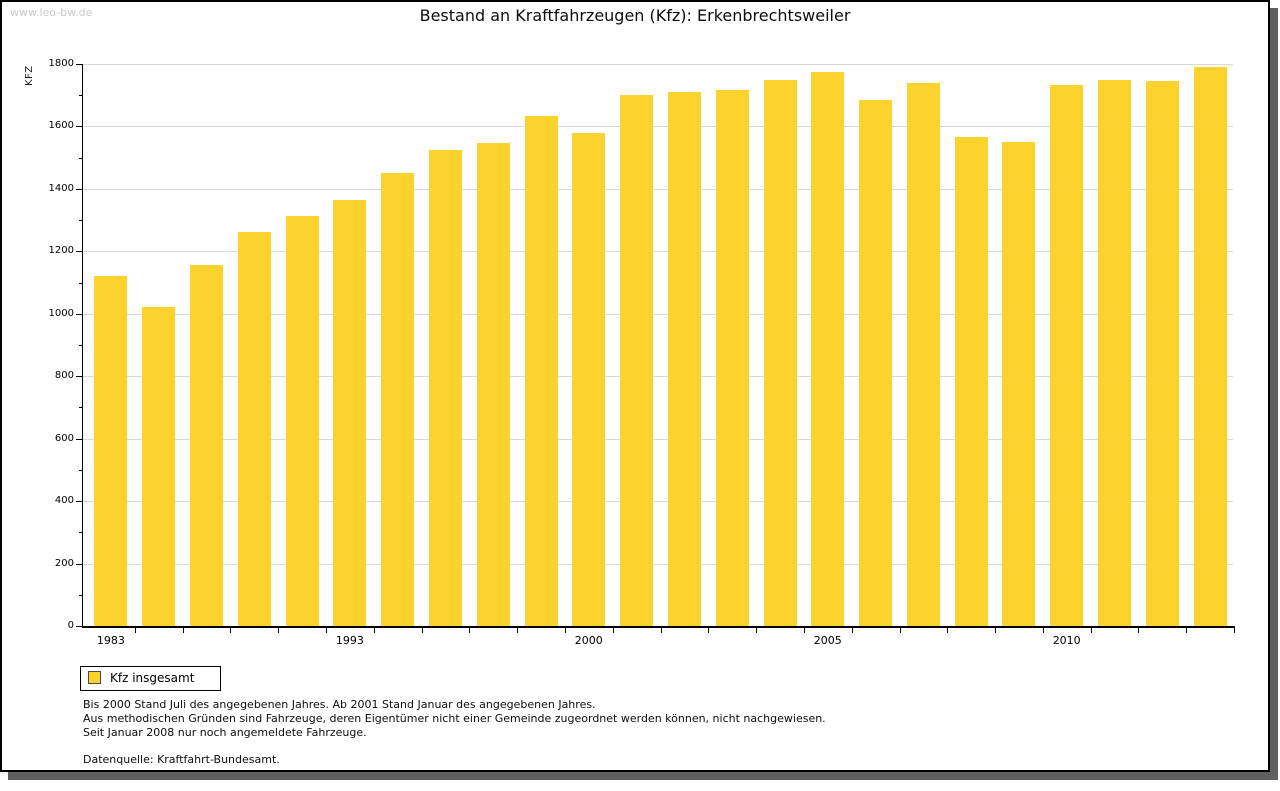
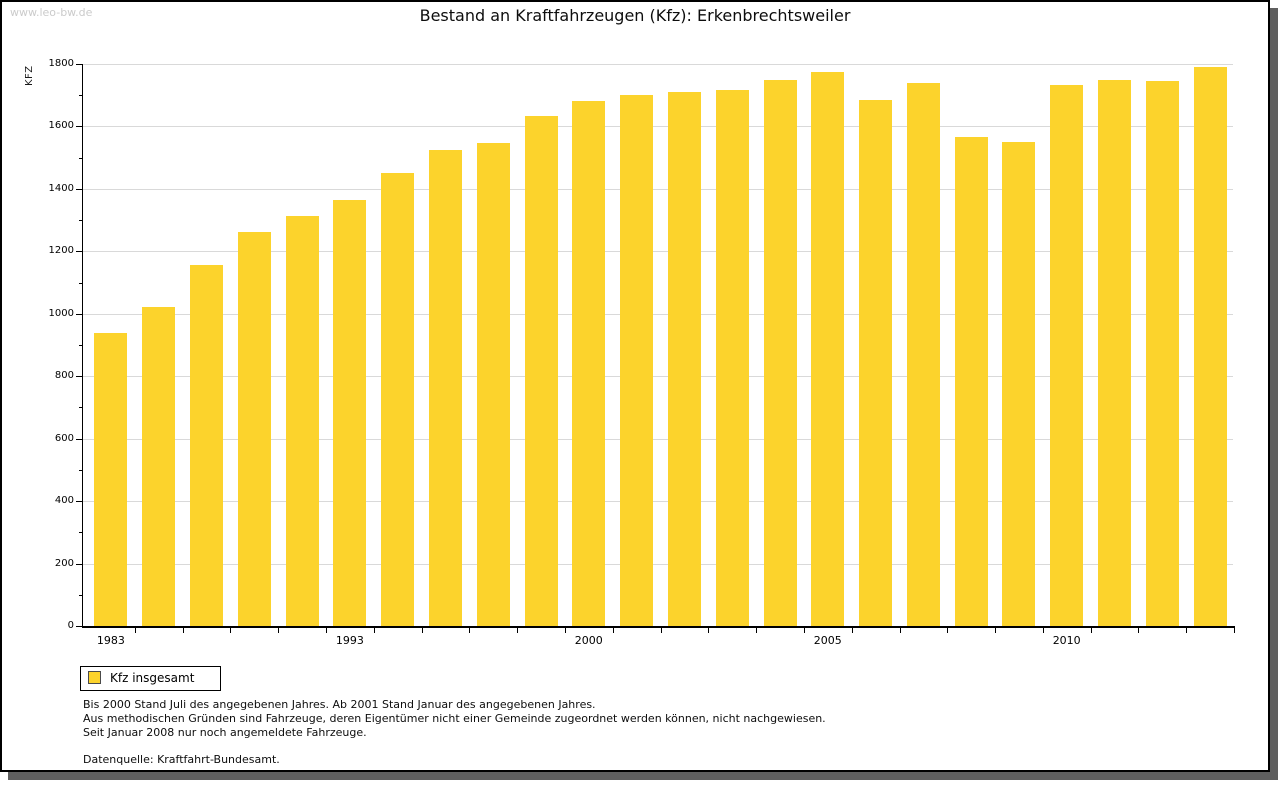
1983: 1120 -> 940
2000: 1580 -> 1680
